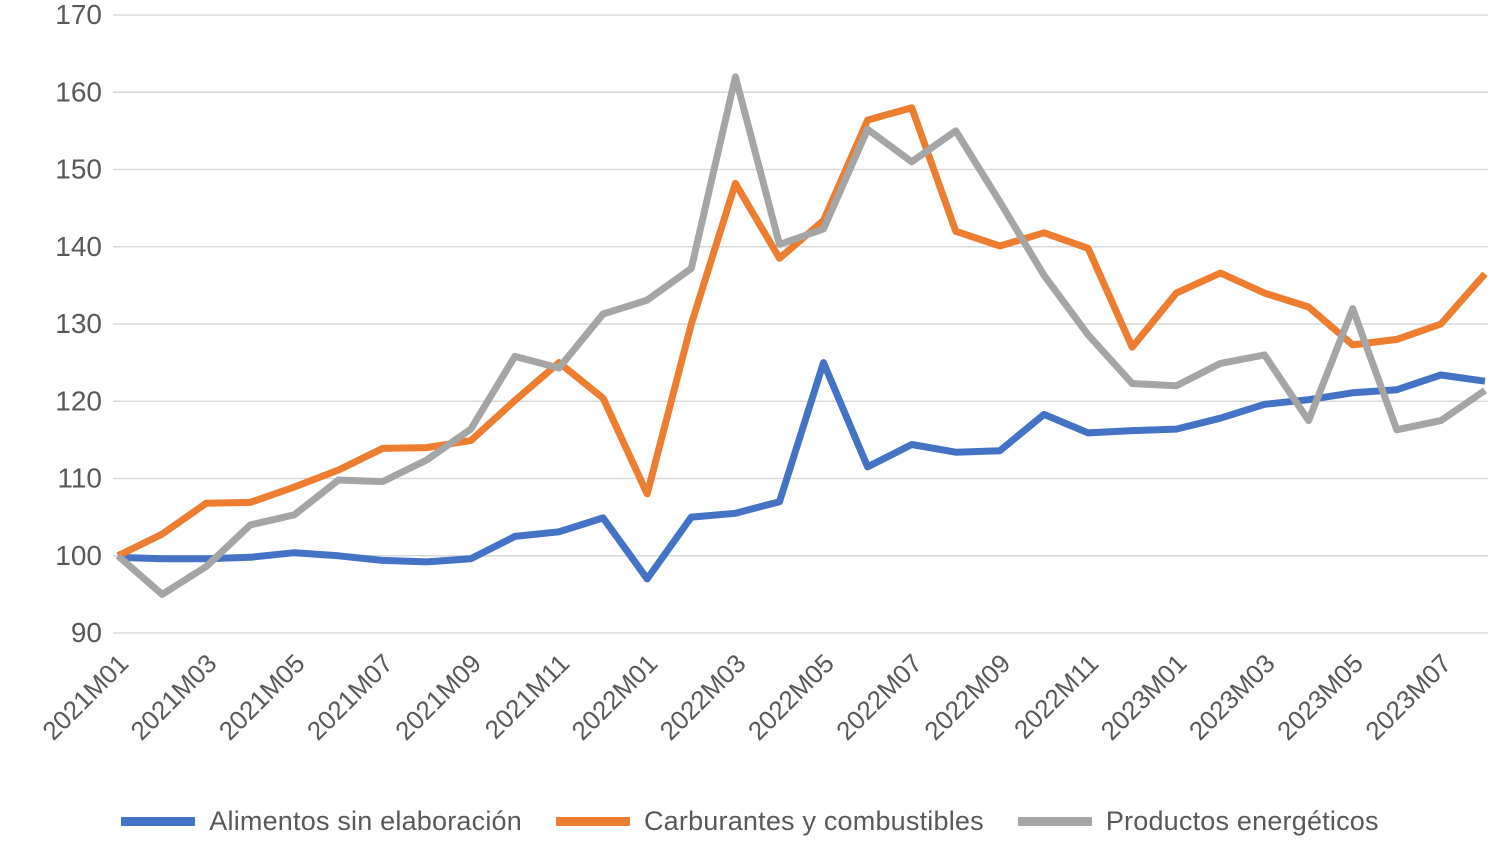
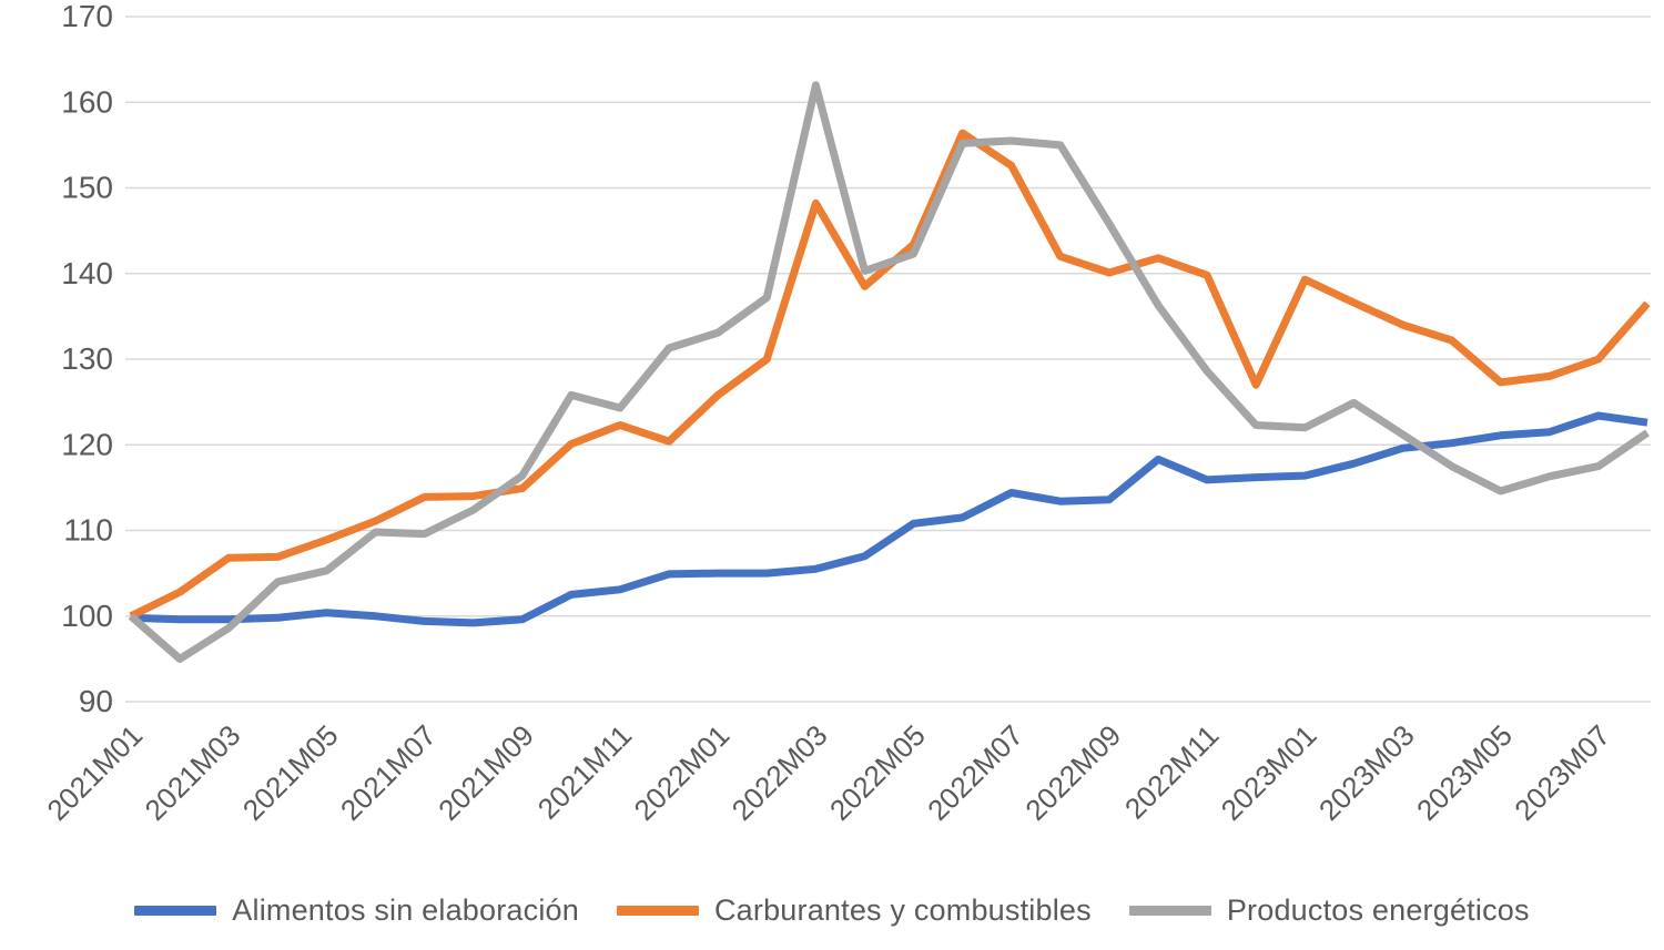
Carburantes y combustibles/2021M11: 125 -> 122
Alimentos sin elaboración/2022M01: 97 -> 105
Carburantes y combustibles/2022M01: 108 -> 126
Alimentos sin elaboración/2022M05: 125 -> 111
Carburantes y combustibles/2022M07: 158 -> 153
Productos energéticos/2022M07: 151 -> 156
Carburantes y combustibles/2023M01: 134 -> 139
Productos energéticos/2023M03: 126 -> 121
Productos energéticos/2023M05: 132 -> 115
